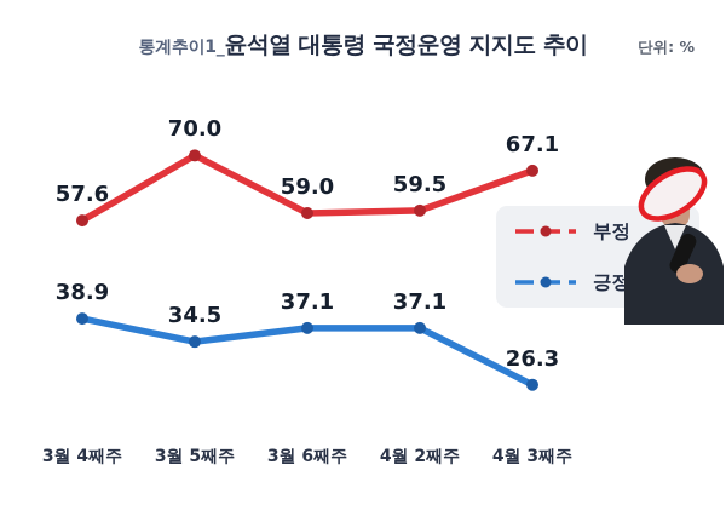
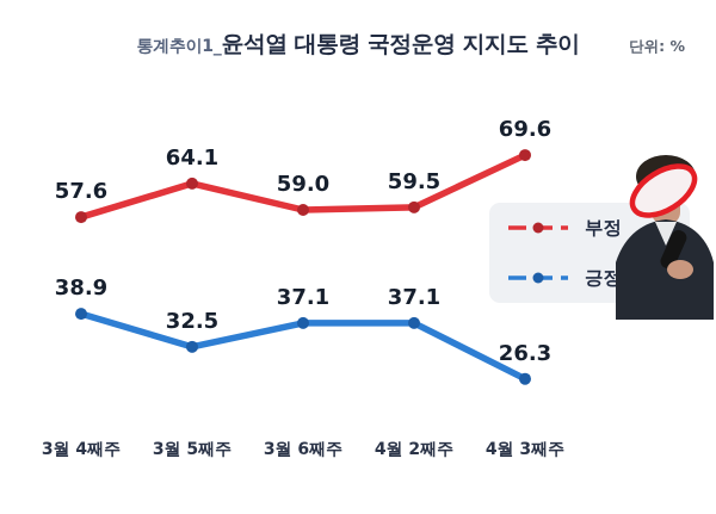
부정/3월 5째주: 70.0 -> 64.1
긍정/3월 5째주: 34.5 -> 32.5
부정/4월 3째주: 67.1 -> 69.6
